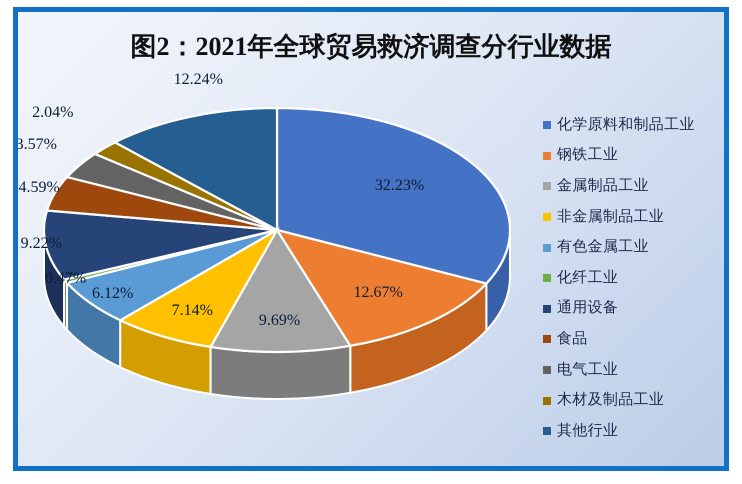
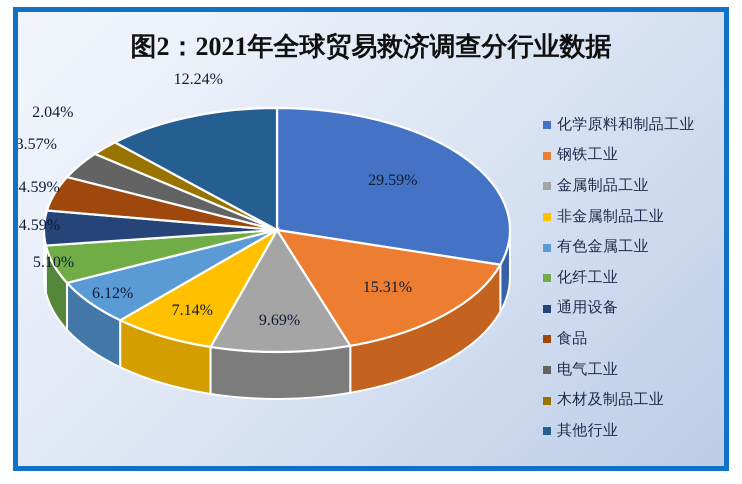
化学原料和制品工业: 32.23% -> 29.59%
钢铁工业: 12.67% -> 15.31%
化纤工业: 0.47% -> 5.10%
通用设备: 9.22% -> 4.59%
